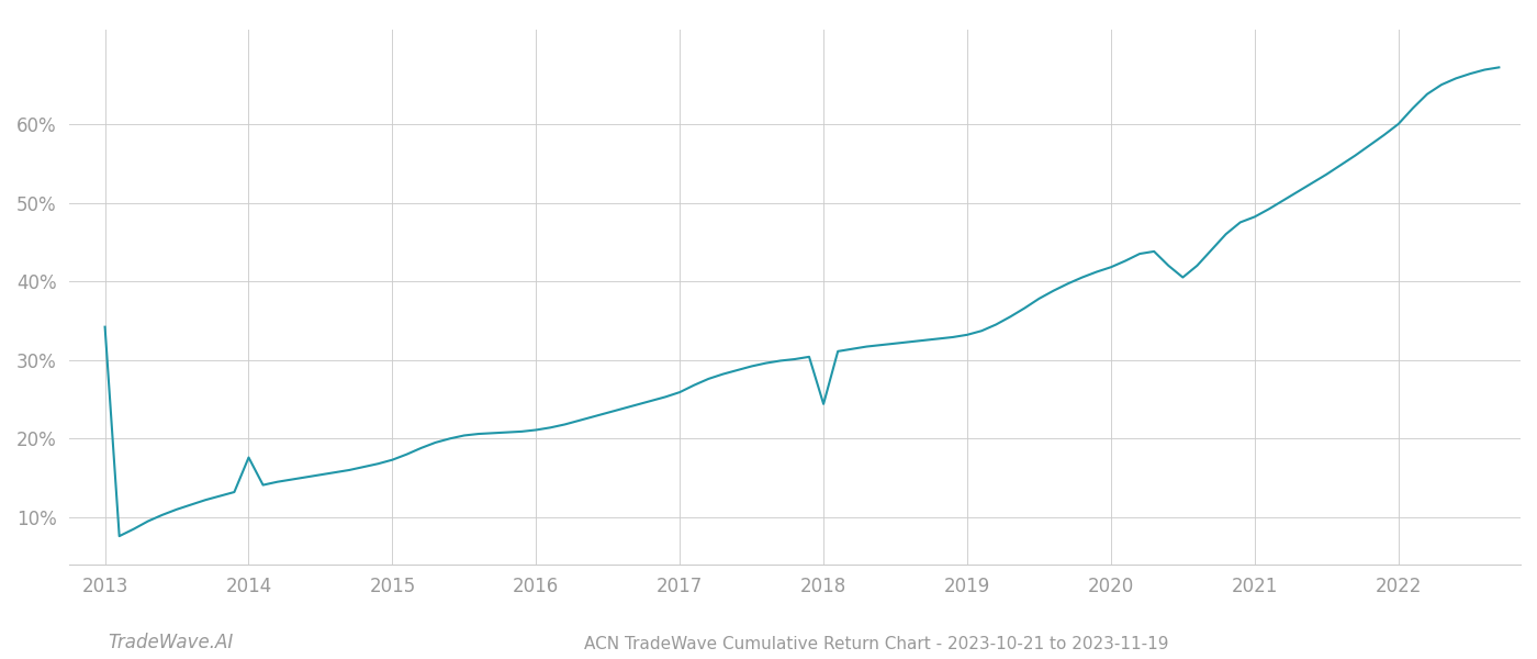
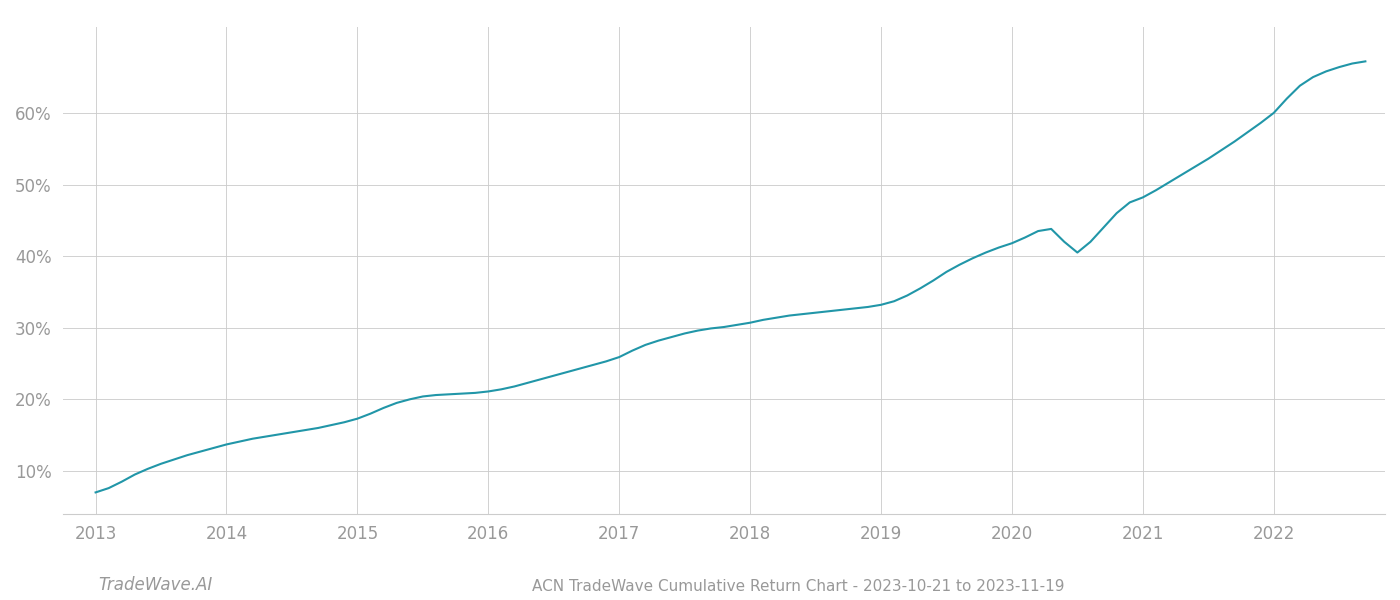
2013: 34.2% -> 7.0%
2014: 17.6% -> 13.7%
2018: 24.4% -> 30.7%
